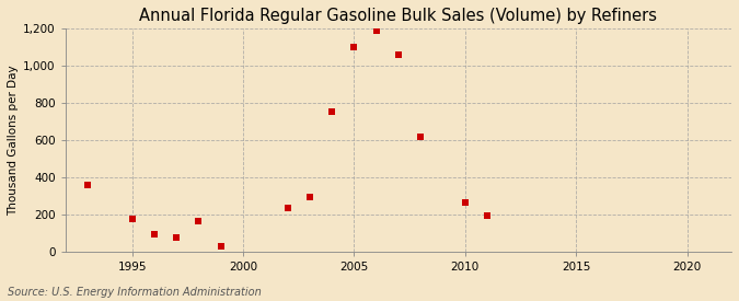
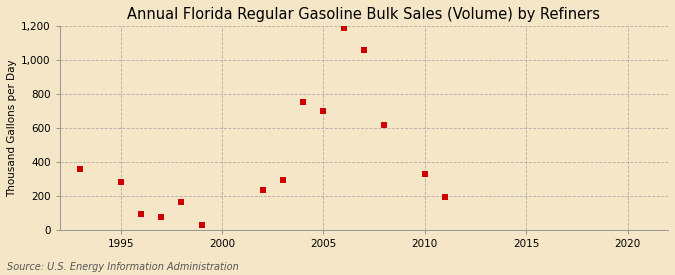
1995: 180 -> 280
2005: 1,100 -> 700
2010: 260 -> 330
